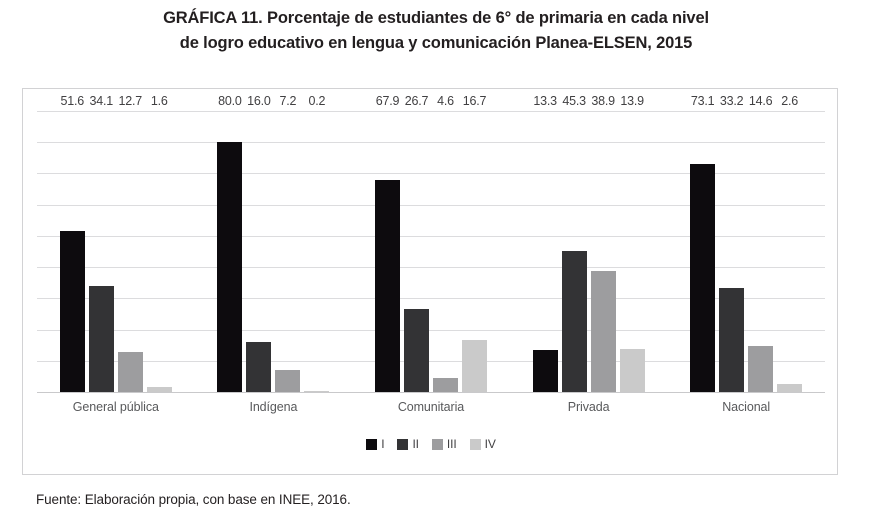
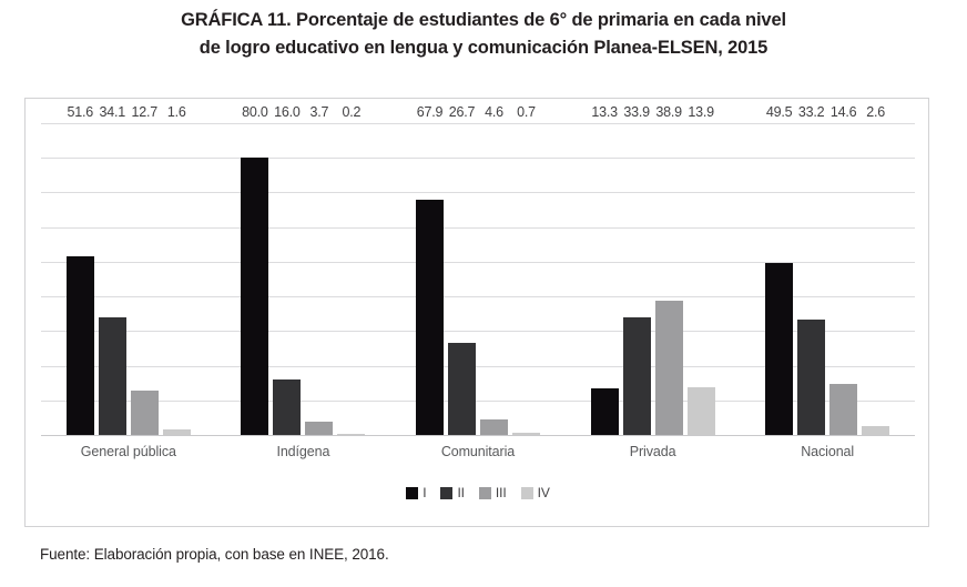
III/Indígena: 7.2 -> 3.7
IV/Comunitaria: 16.7 -> 0.7
II/Privada: 45.3 -> 33.9
I/Nacional: 73.1 -> 49.5
